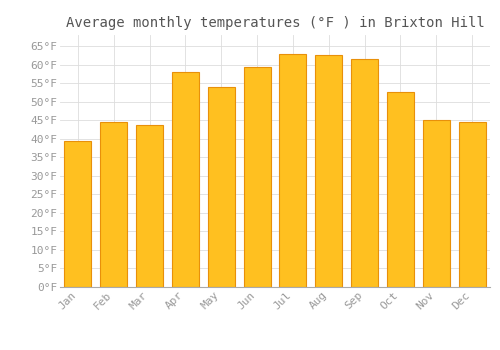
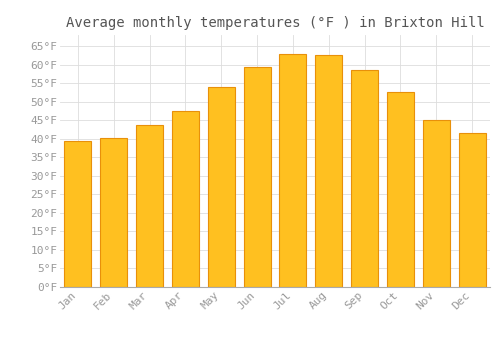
Feb: 44.5°F -> 40.1°F
Apr: 58.0°F -> 47.5°F
Sep: 61.5°F -> 58.5°F
Dec: 44.5°F -> 41.5°F
